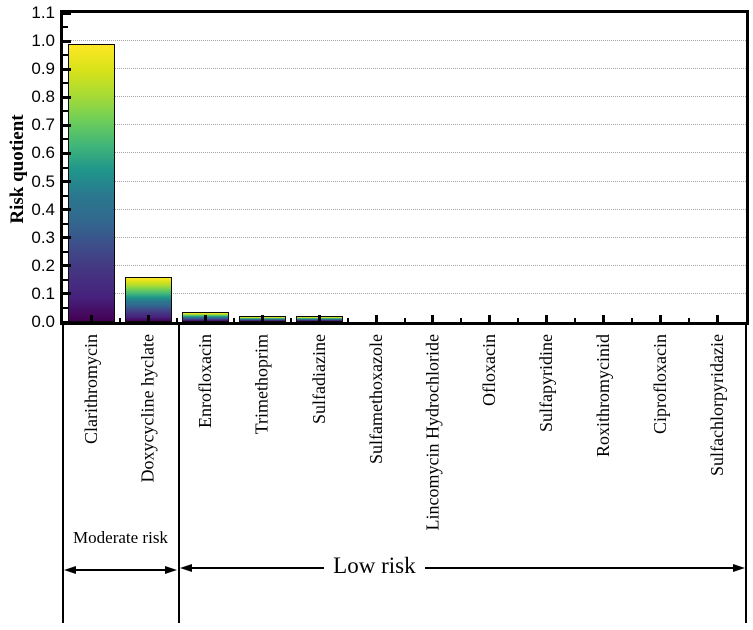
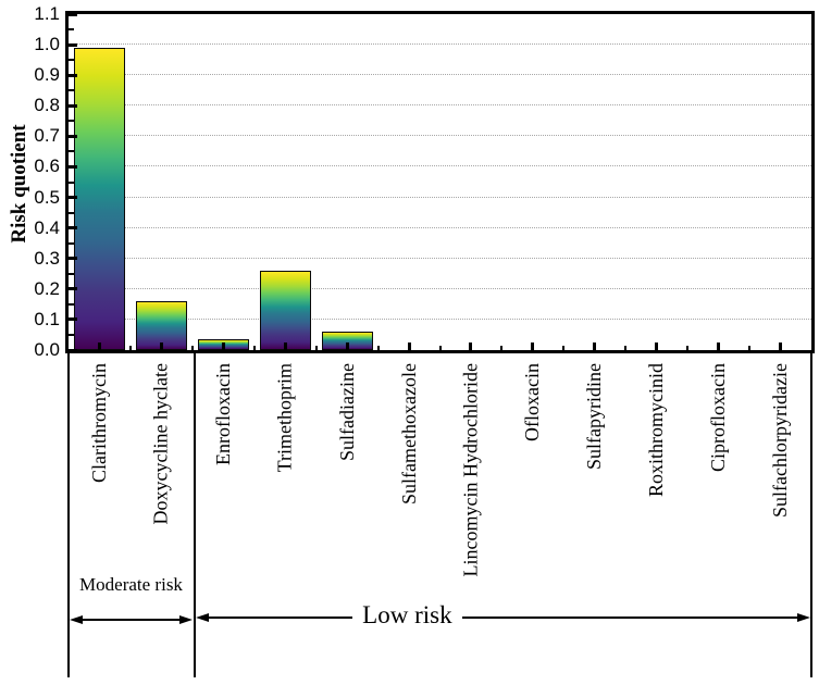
Trimethoprim: 0.02 -> 0.26
Sulfadiazine: 0.02 -> 0.06
